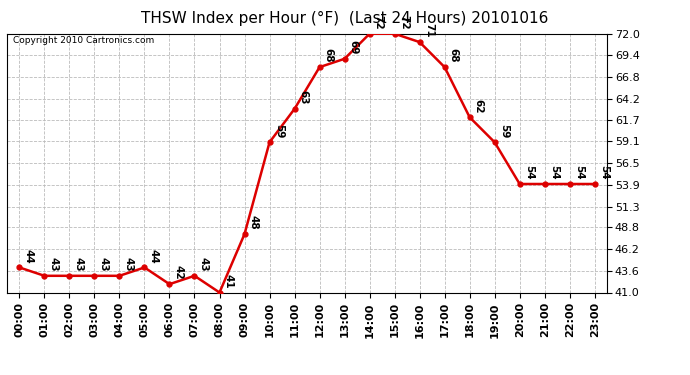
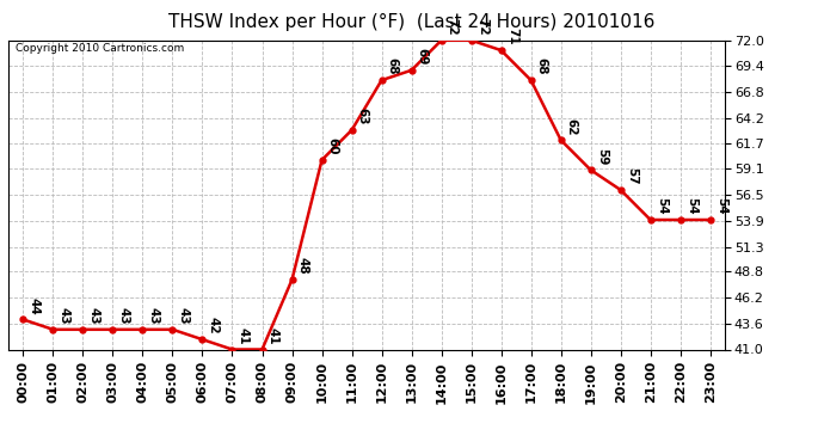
05:00: 44 -> 43
07:00: 43 -> 41
10:00: 59 -> 60
20:00: 54 -> 57
